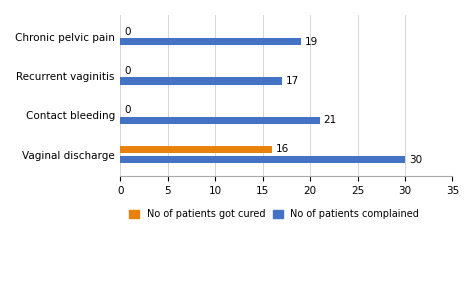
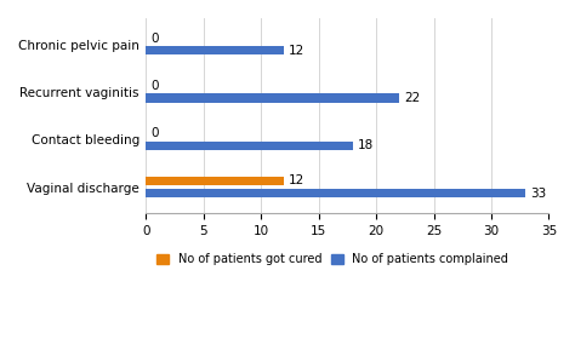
No of patients complained/Chronic pelvic pain: 19 -> 12
No of patients complained/Recurrent vaginitis: 17 -> 22
No of patients complained/Contact bleeding: 21 -> 18
No of patients got cured/Vaginal discharge: 16 -> 12
No of patients complained/Vaginal discharge: 30 -> 33
